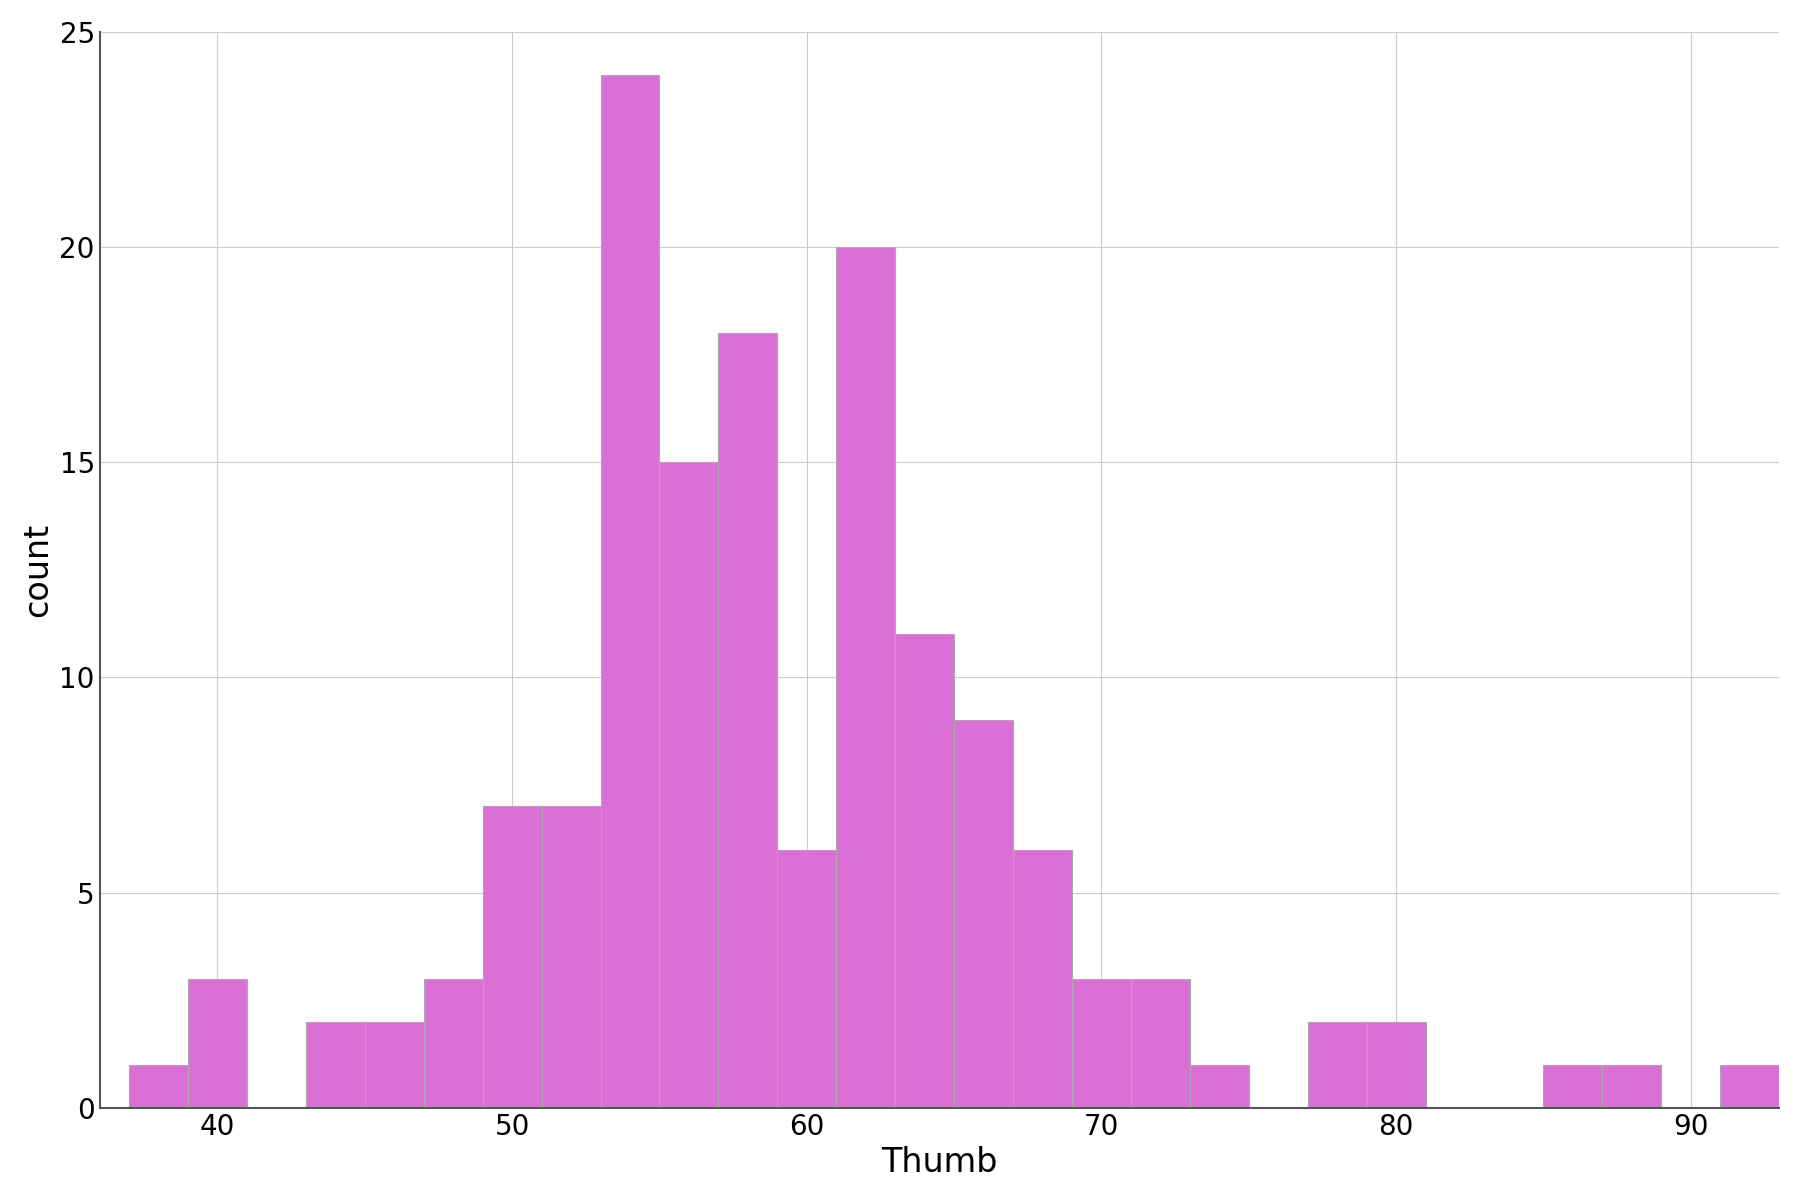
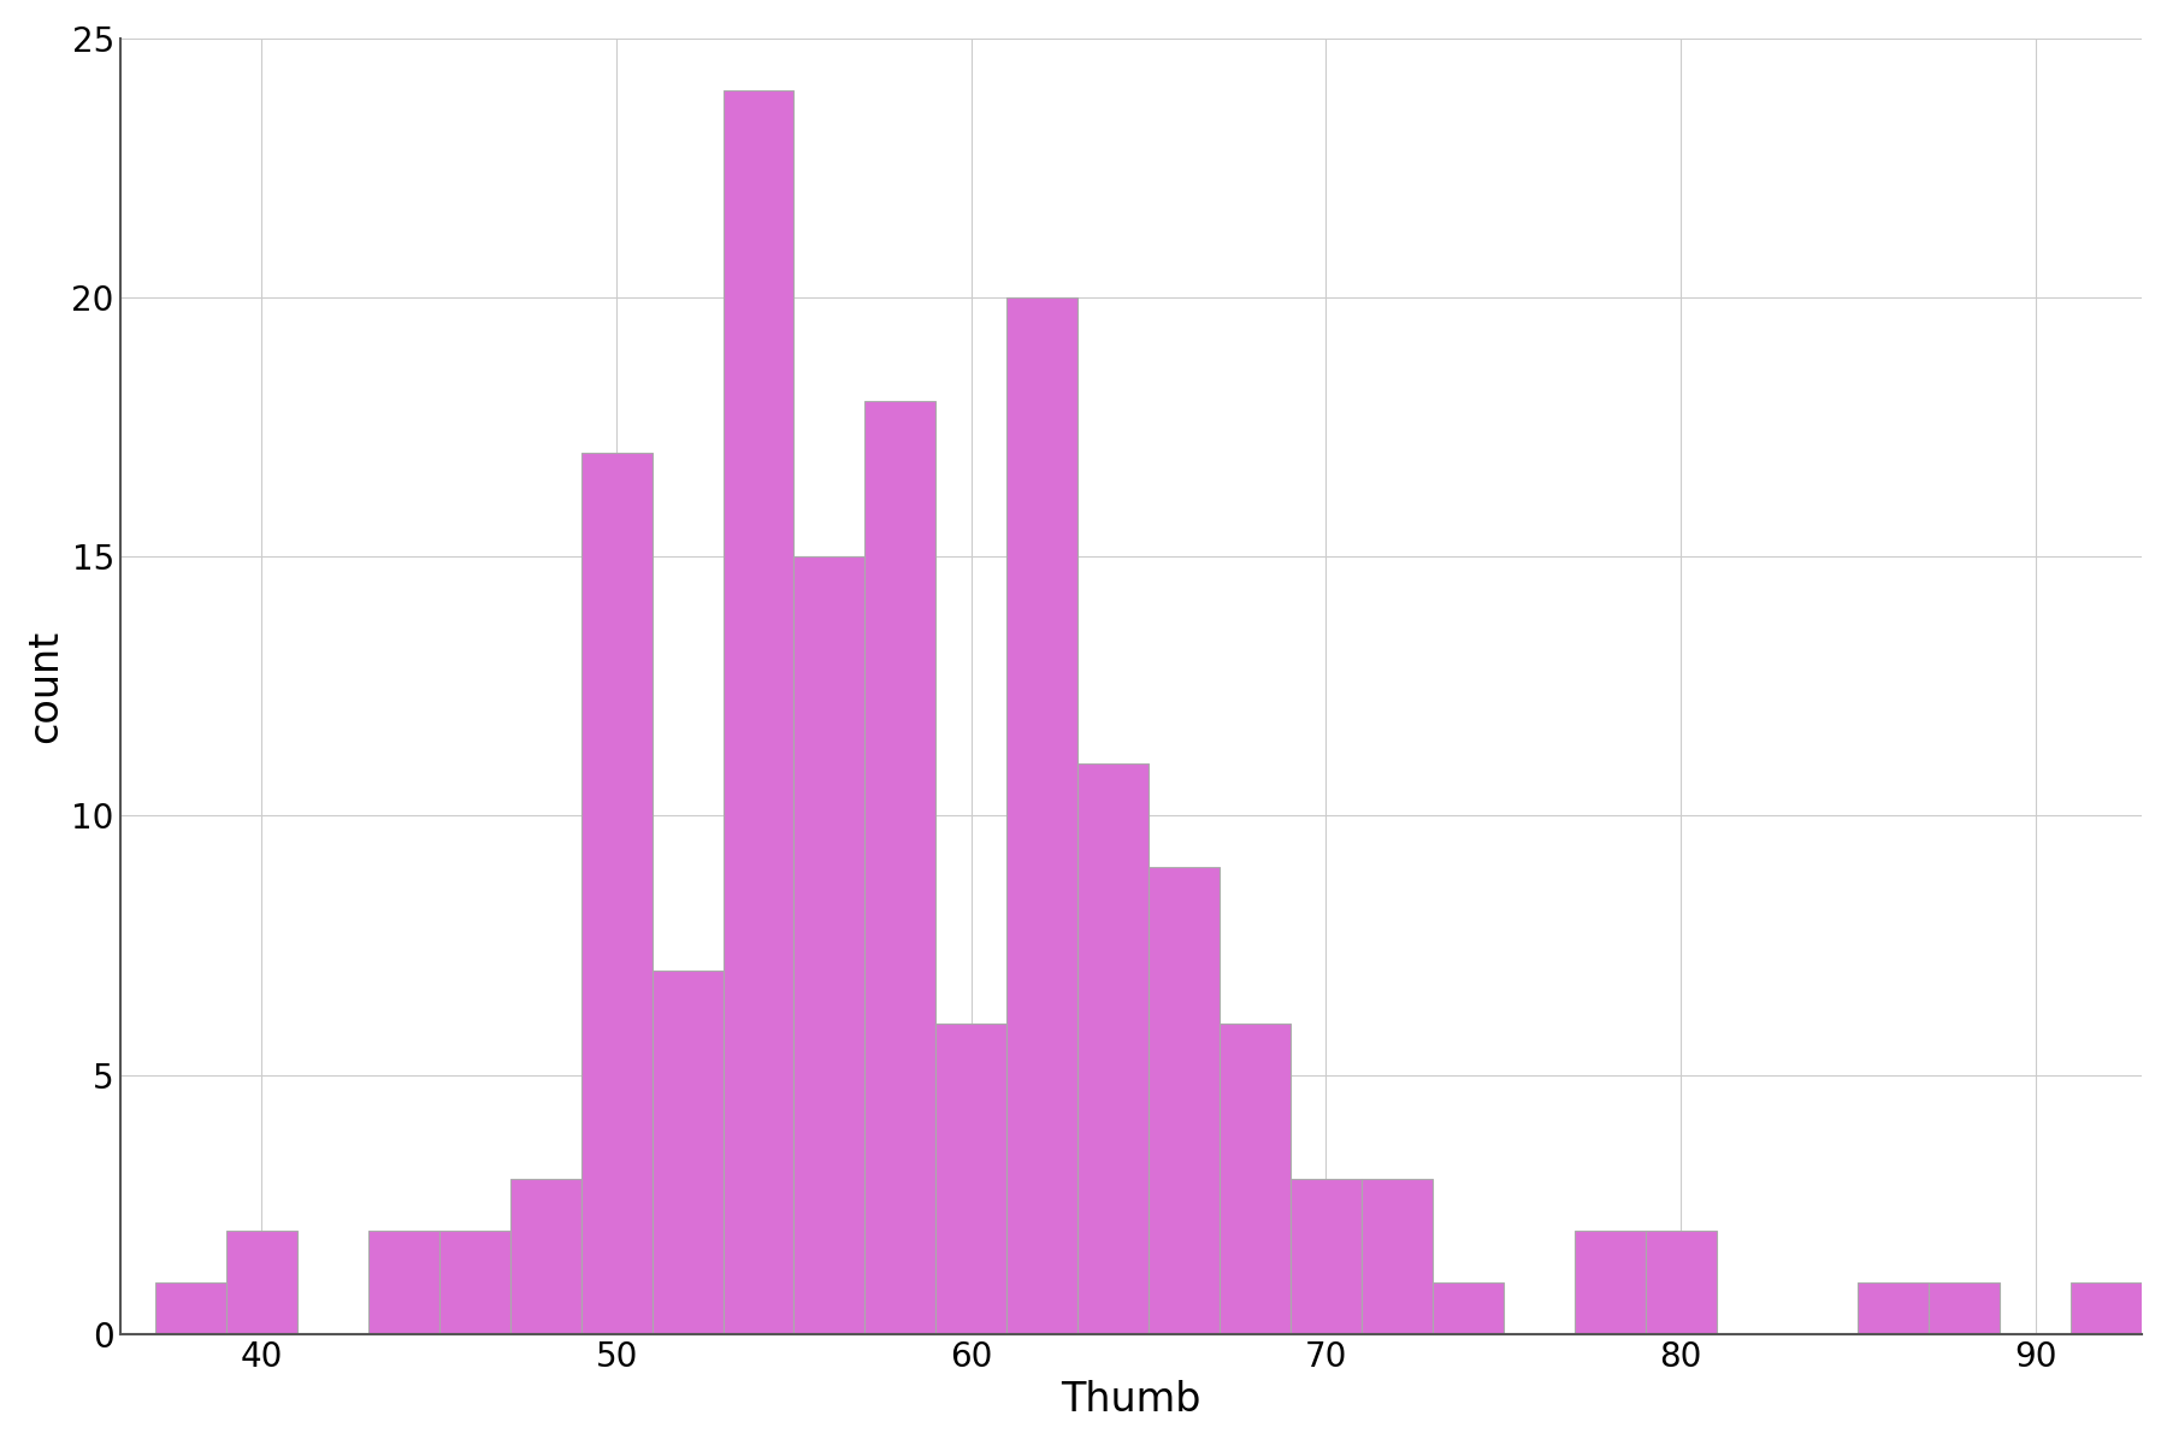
40: 3 -> 2
50: 7 -> 17
